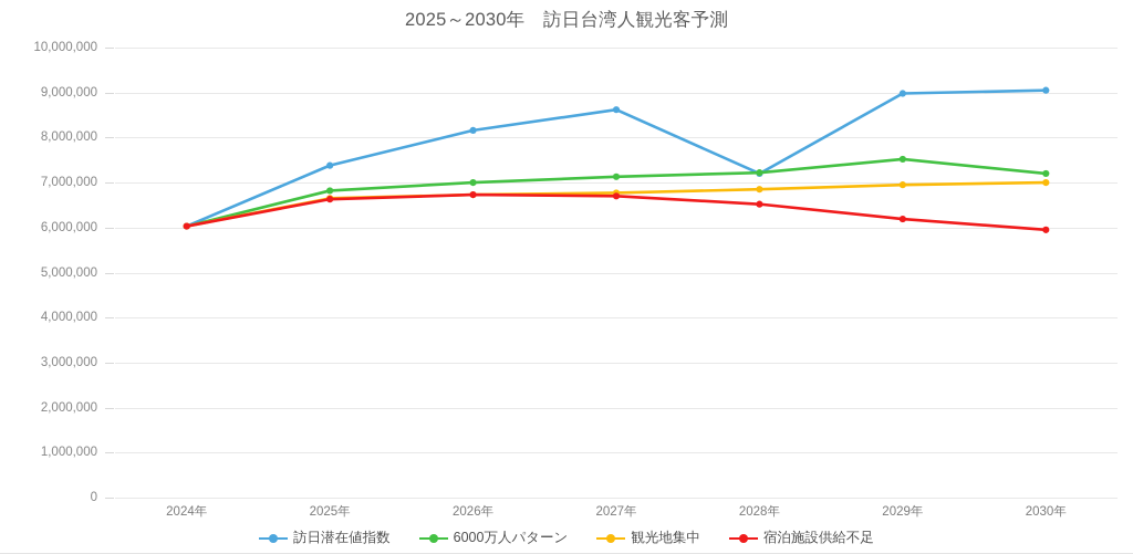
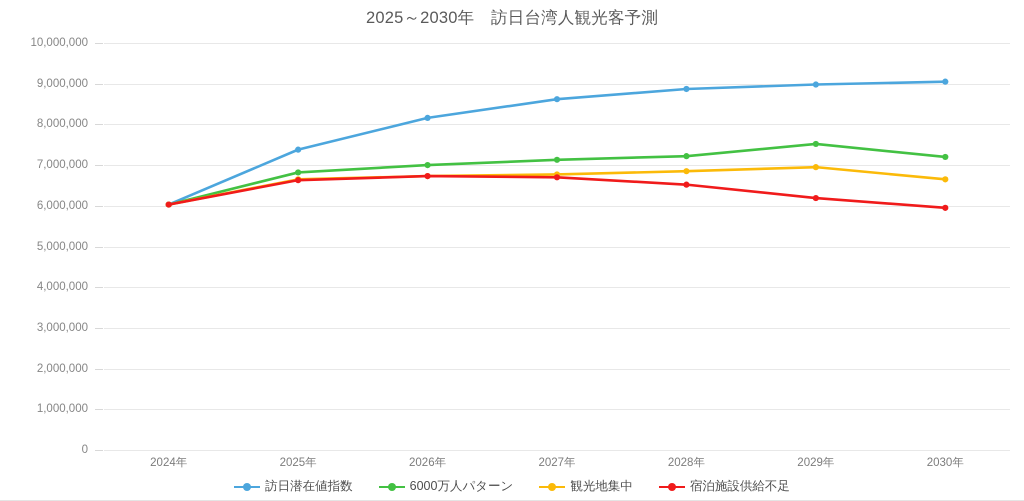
訪日潜在値指数/2028年: 7200000 -> 8900000
観光地集中/2030年: 7000000 -> 6600000
